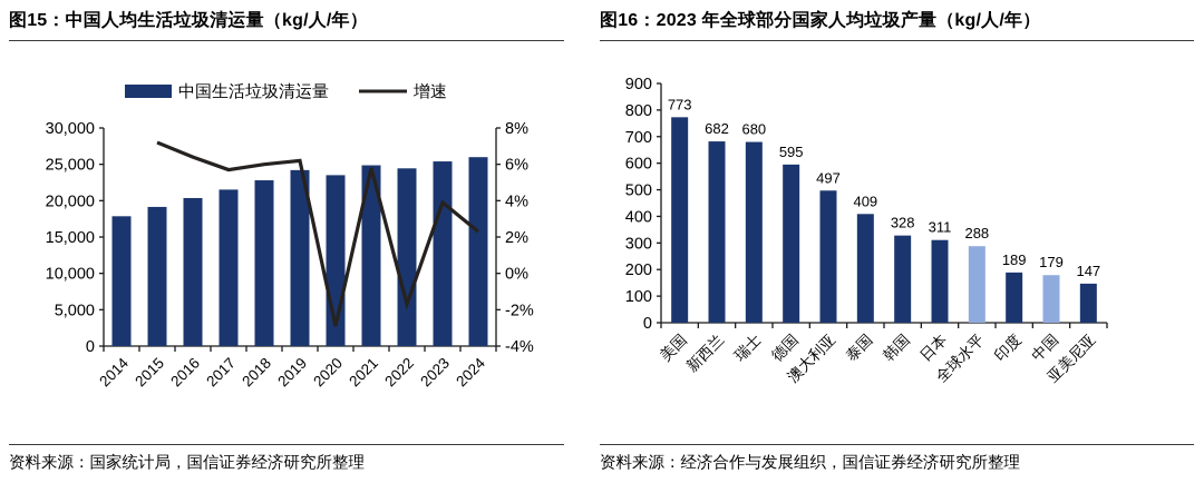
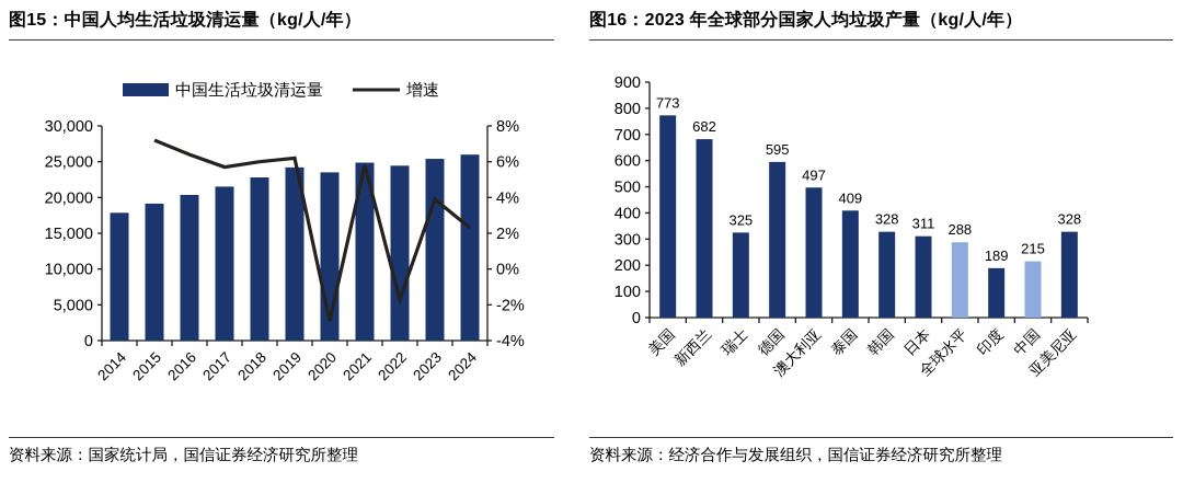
图16：2023 年全球部分国家人均垃圾产量（kg/人/年）/瑞士: 680 -> 325
图16：2023 年全球部分国家人均垃圾产量（kg/人/年）/中国: 179 -> 215
图16：2023 年全球部分国家人均垃圾产量（kg/人/年）/亚美尼亚: 147 -> 328
